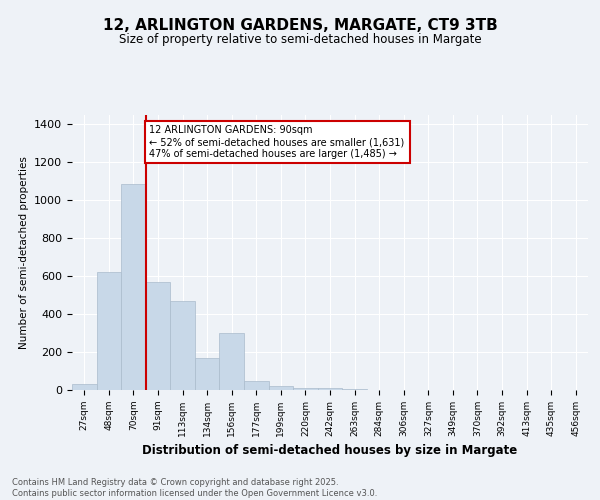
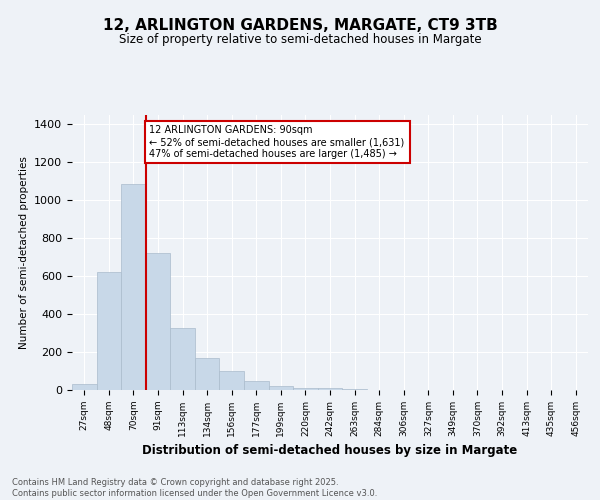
91sqm: 570 -> 720
113sqm: 470 -> 320
156sqm: 300 -> 100
